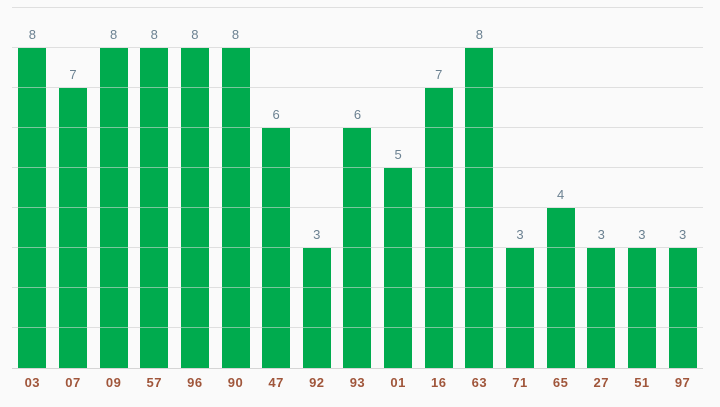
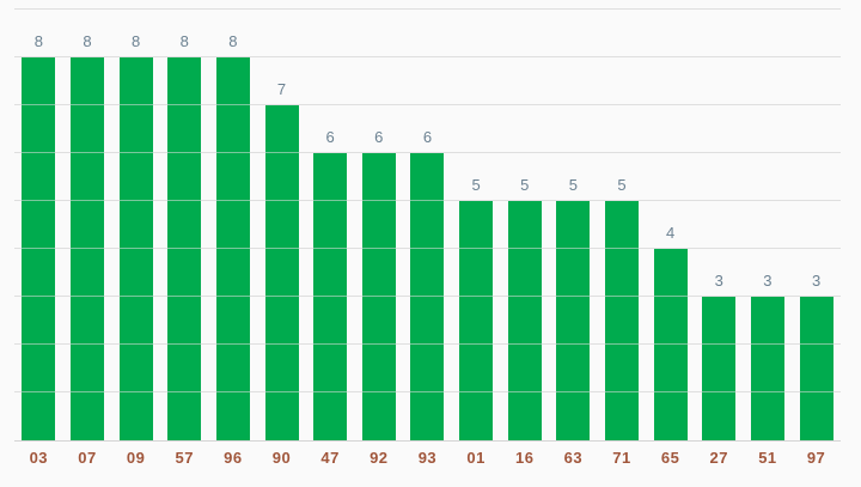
07: 7 -> 8
90: 8 -> 7
92: 3 -> 6
16: 7 -> 5
63: 8 -> 5
71: 3 -> 5
